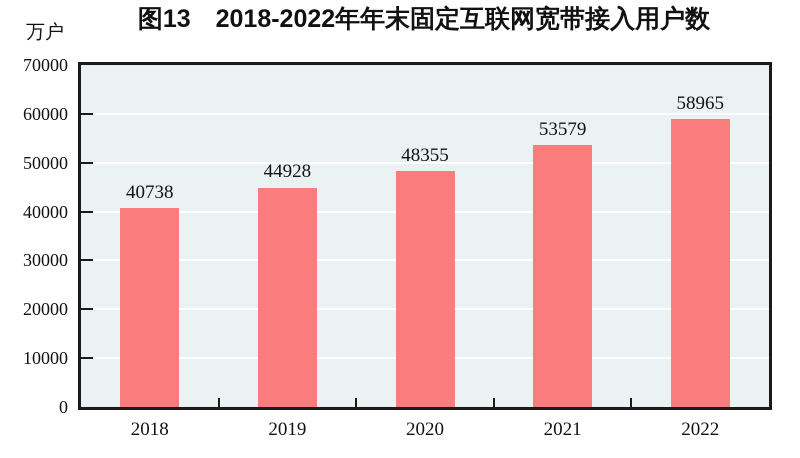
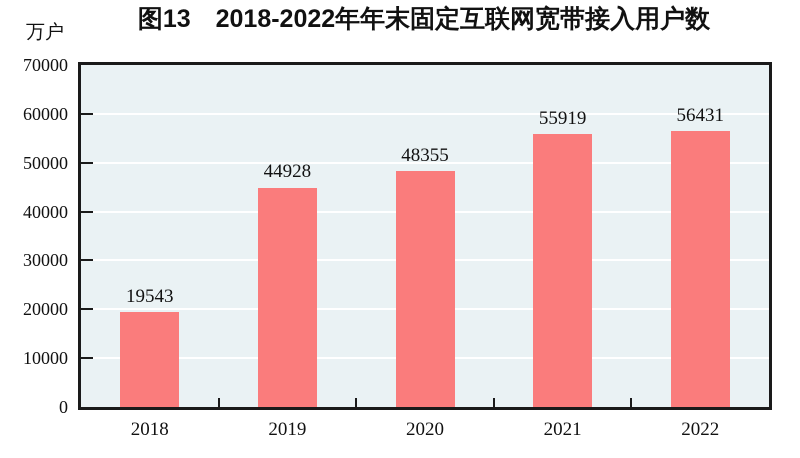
2018: 40738 -> 19543
2021: 53579 -> 55919
2022: 58965 -> 56431
